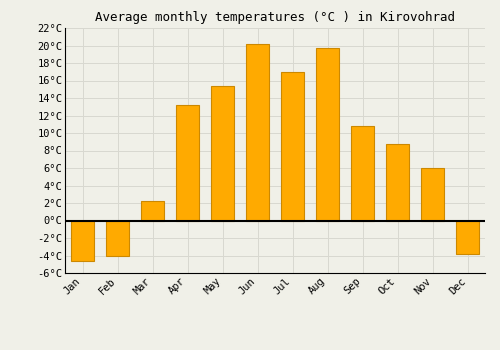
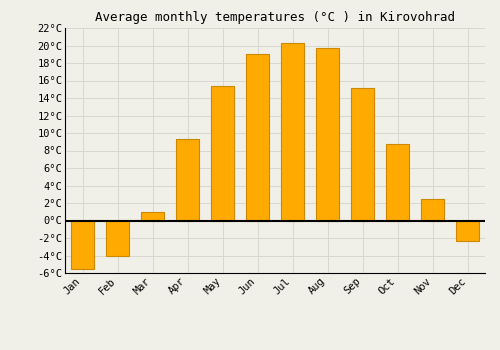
Jan: -4.6°C -> -5.5°C
Mar: 2.2°C -> 1.0°C
Apr: 13.2°C -> 9.3°C
Jun: 20.2°C -> 19.0°C
Jul: 17.0°C -> 20.3°C
Sep: 10.8°C -> 15.1°C
Nov: 6.0°C -> 2.5°C
Dec: -3.8°C -> -2.3°C
